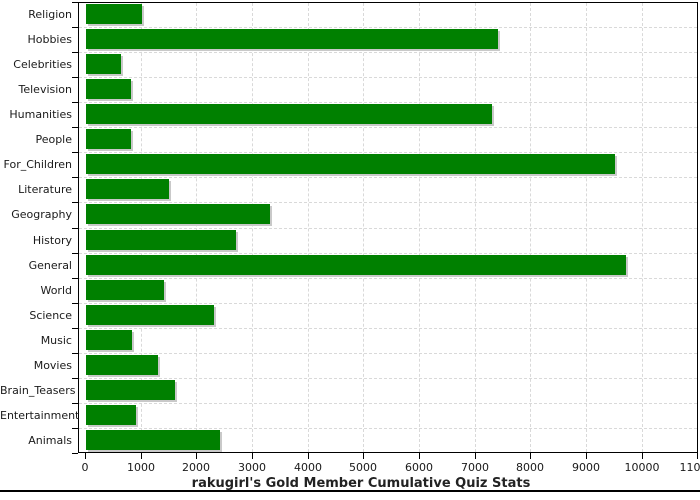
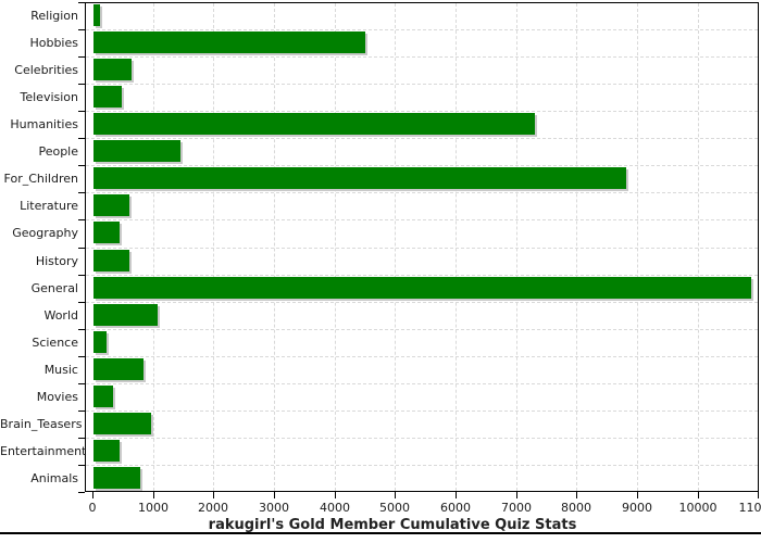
Religion: 1000 -> 100
Hobbies: 7400 -> 4500
Television: 800 -> 500
People: 800 -> 1400
For_Children: 9500 -> 8800
Literature: 1500 -> 600
Geography: 3300 -> 400
History: 2700 -> 600
General: 9700 -> 10900
World: 1400 -> 1100
Science: 2300 -> 200
Movies: 1300 -> 300
Brain_Teasers: 1600 -> 1000
Entertainment: 900 -> 400
Animals: 2400 -> 800
